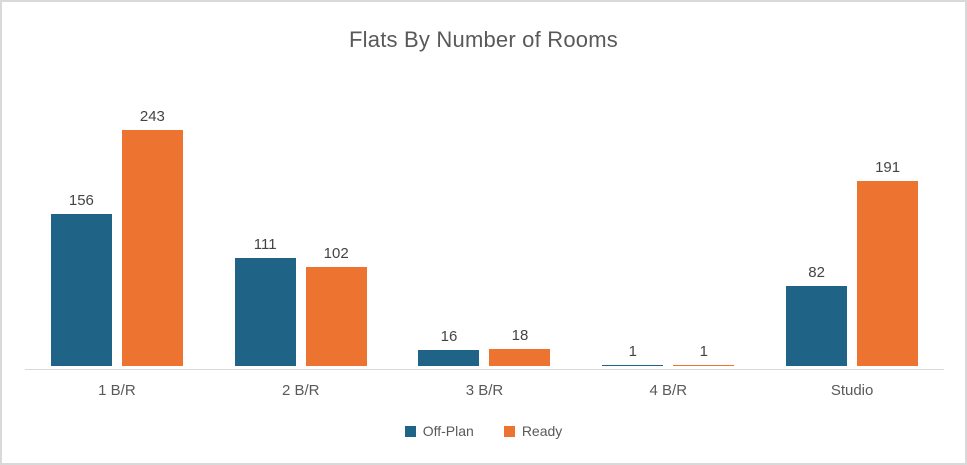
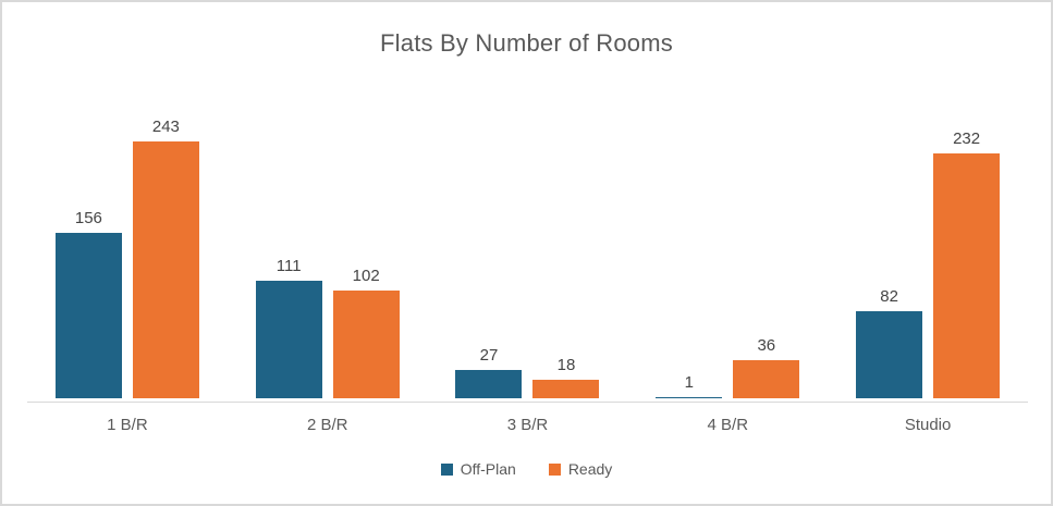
Off-Plan/3 B/R: 16 -> 27
Ready/4 B/R: 1 -> 36
Ready/Studio: 191 -> 232
